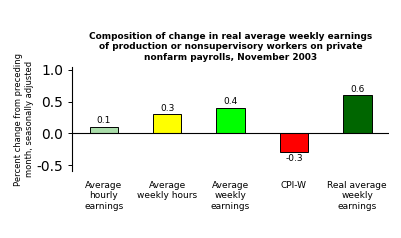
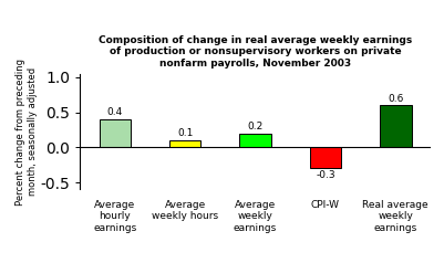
Average hourly earnings: 0.1 -> 0.4
Average weekly hours: 0.3 -> 0.1
Average weekly earnings: 0.4 -> 0.2
